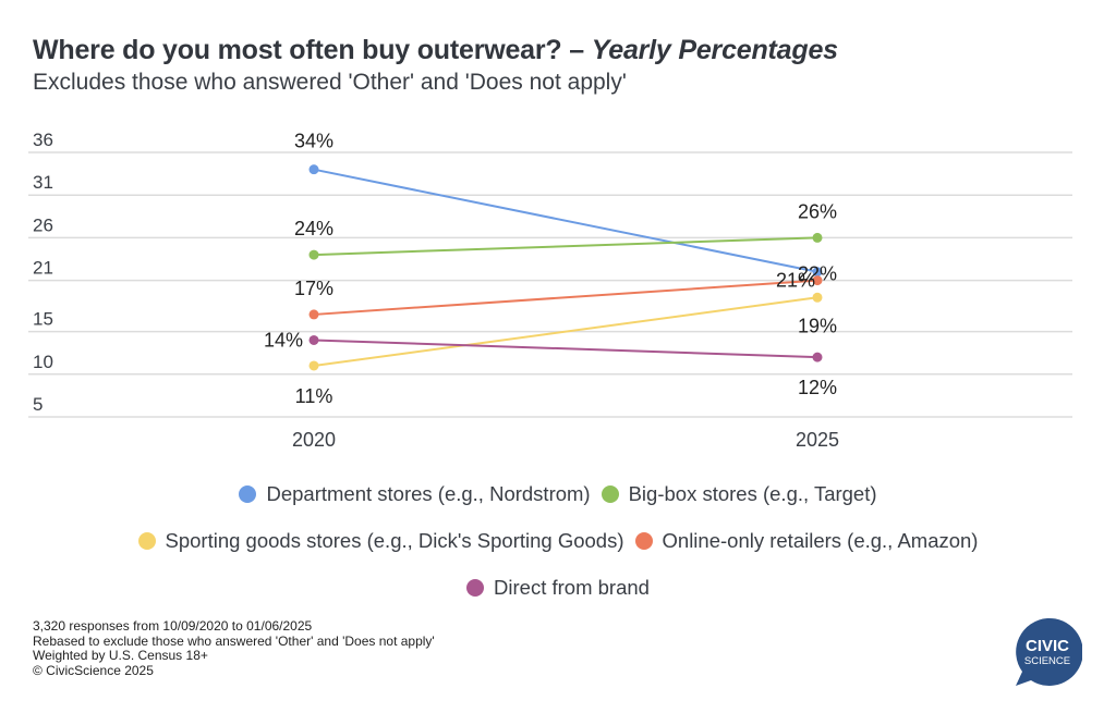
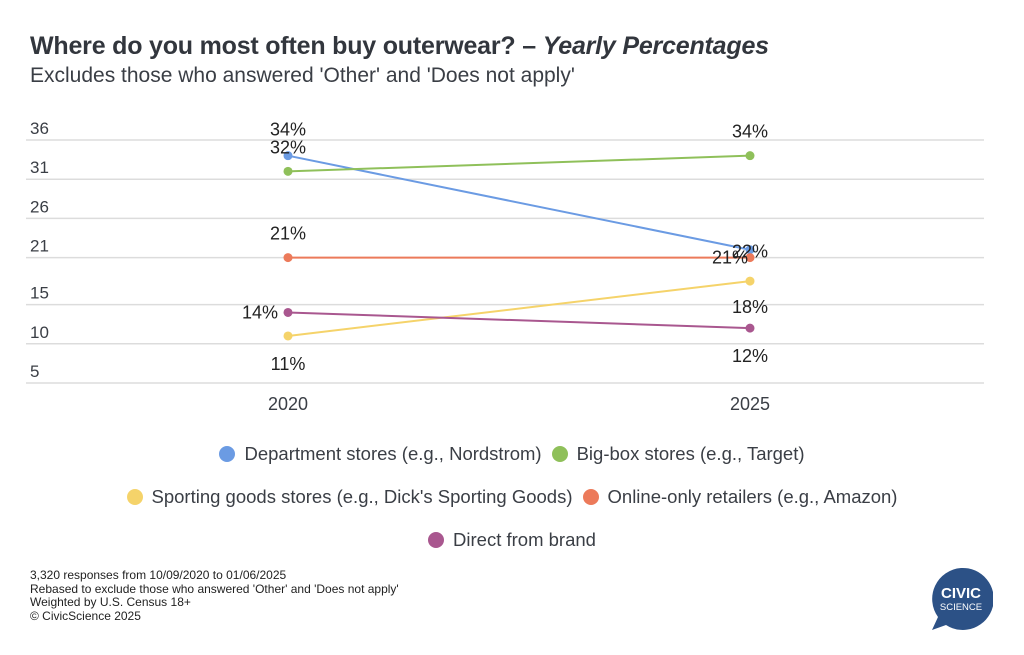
Big-box stores (e.g., Target)/2020: 24% -> 32%
Online-only retailers (e.g., Amazon)/2020: 17% -> 21%
Big-box stores (e.g., Target)/2025: 26% -> 34%
Sporting goods stores (e.g., Dick's Sporting Goods)/2025: 19% -> 18%
